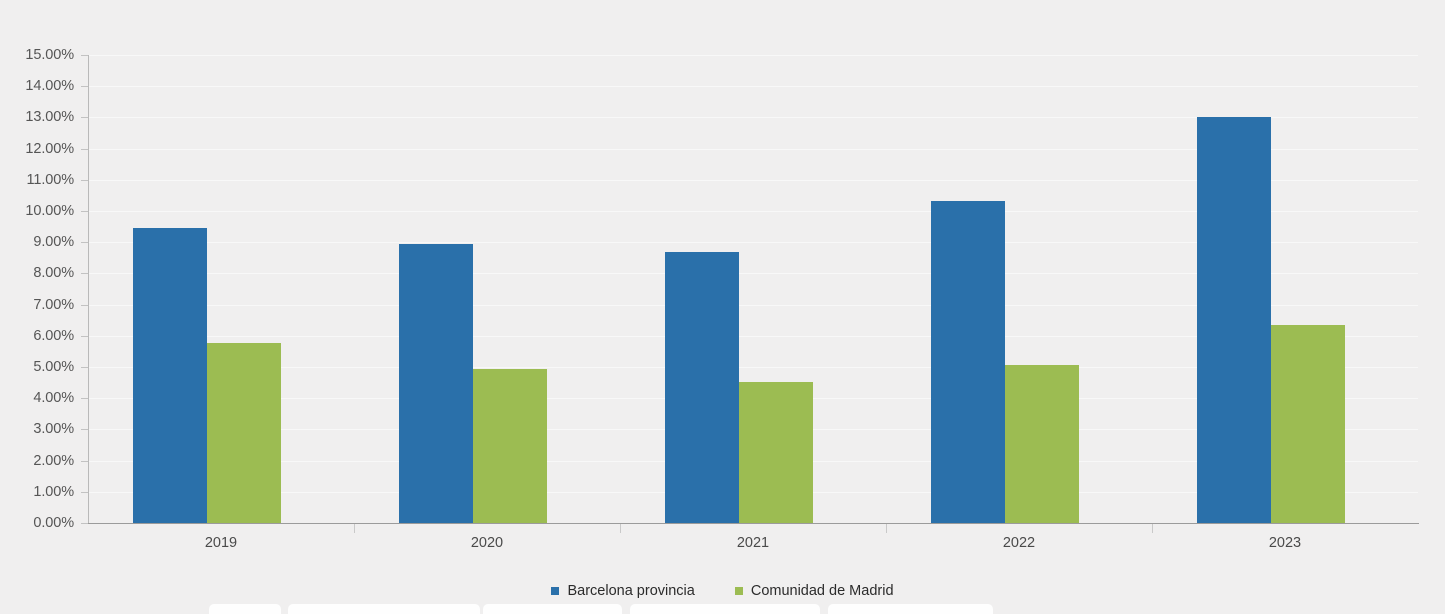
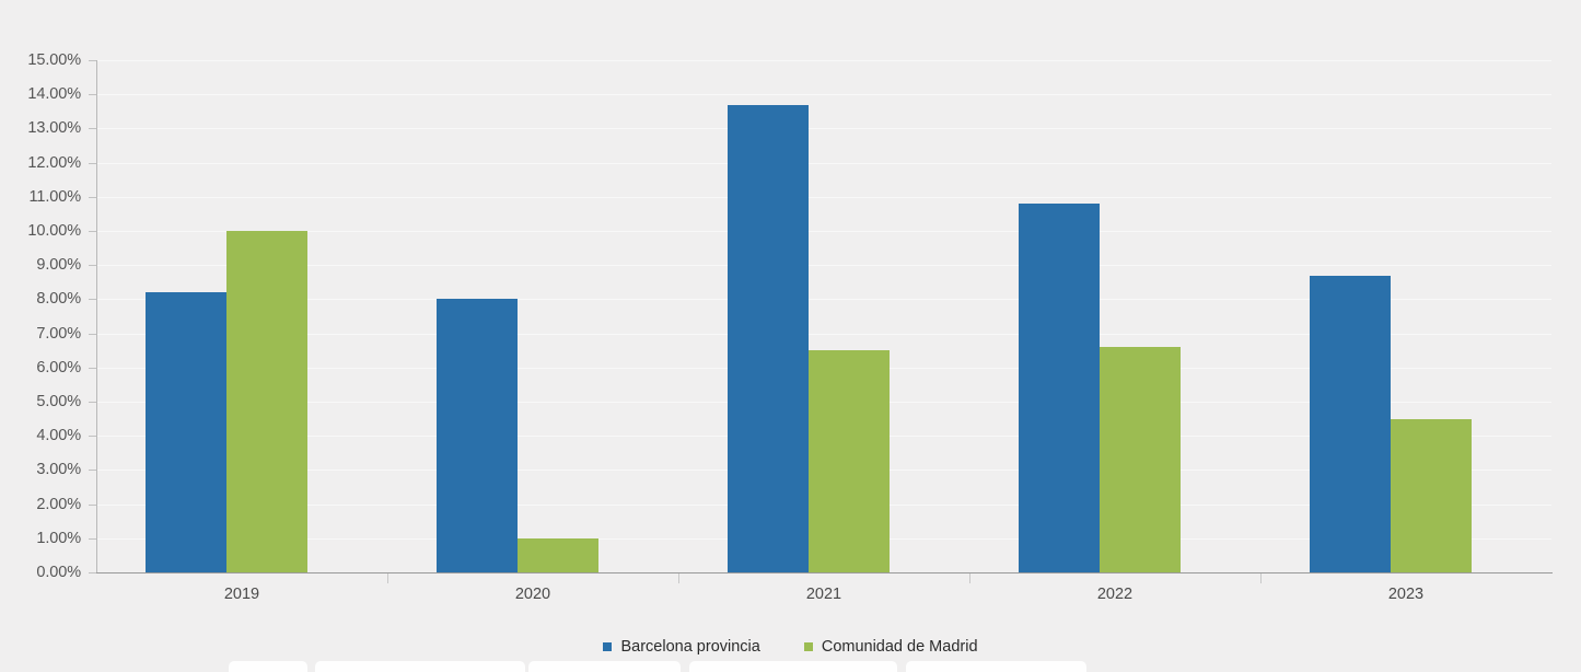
Barcelona provincia/2019: 9.4% -> 8.2%
Comunidad de Madrid/2019: 5.8% -> 10.0%
Barcelona provincia/2020: 8.9% -> 8.0%
Comunidad de Madrid/2020: 4.9% -> 1.0%
Barcelona provincia/2021: 8.7% -> 13.7%
Comunidad de Madrid/2021: 4.5% -> 6.5%
Barcelona provincia/2022: 10.3% -> 10.8%
Comunidad de Madrid/2022: 5.1% -> 6.6%
Barcelona provincia/2023: 13.0% -> 8.7%
Comunidad de Madrid/2023: 6.4% -> 4.5%
